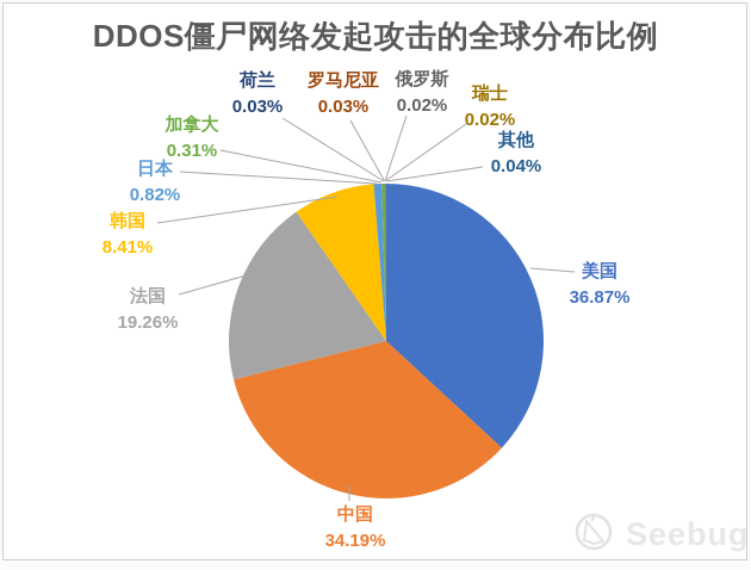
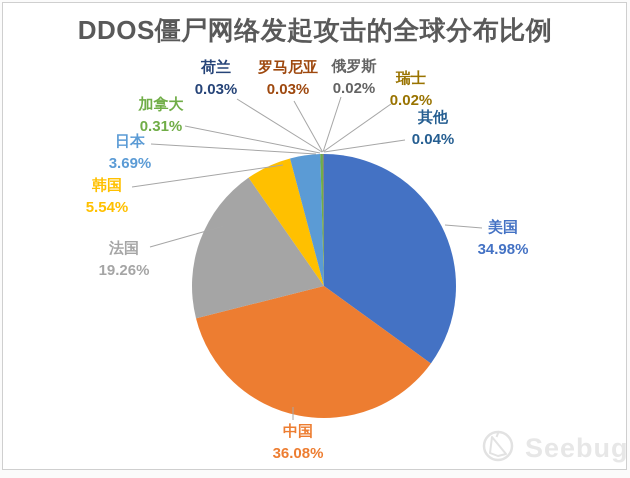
美国: 36.87% -> 34.98%
中国: 34.19% -> 36.08%
韩国: 8.41% -> 5.54%
日本: 0.82% -> 3.69%
